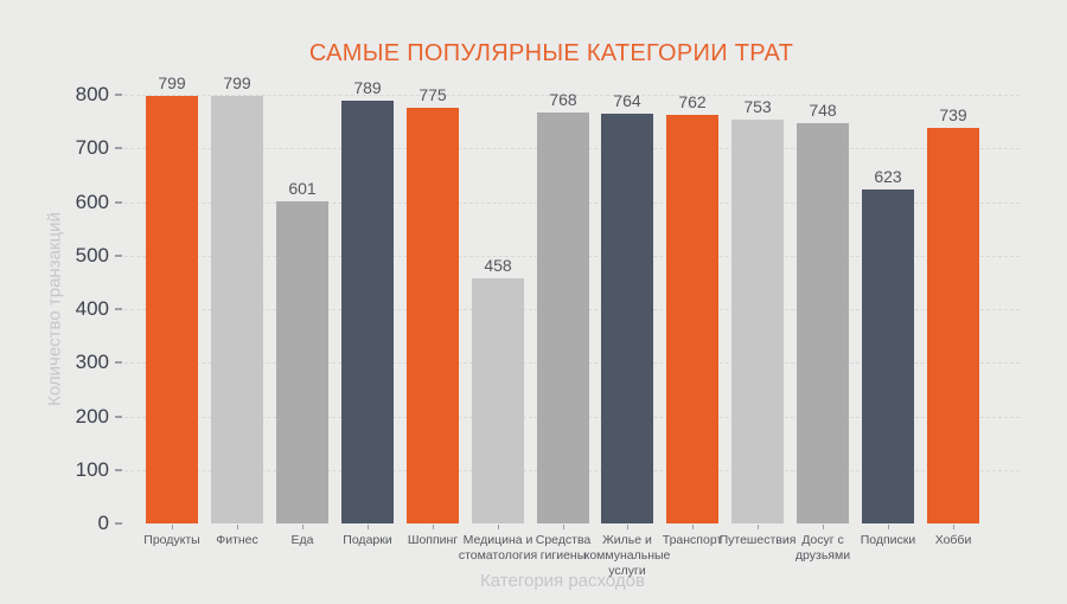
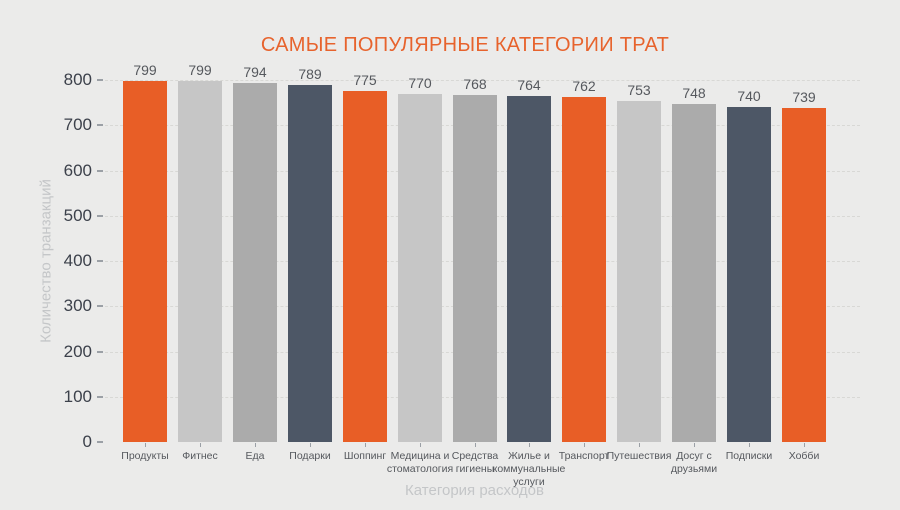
Еда: 601 -> 794
Медицина и стоматология: 458 -> 770
Подписки: 623 -> 740
